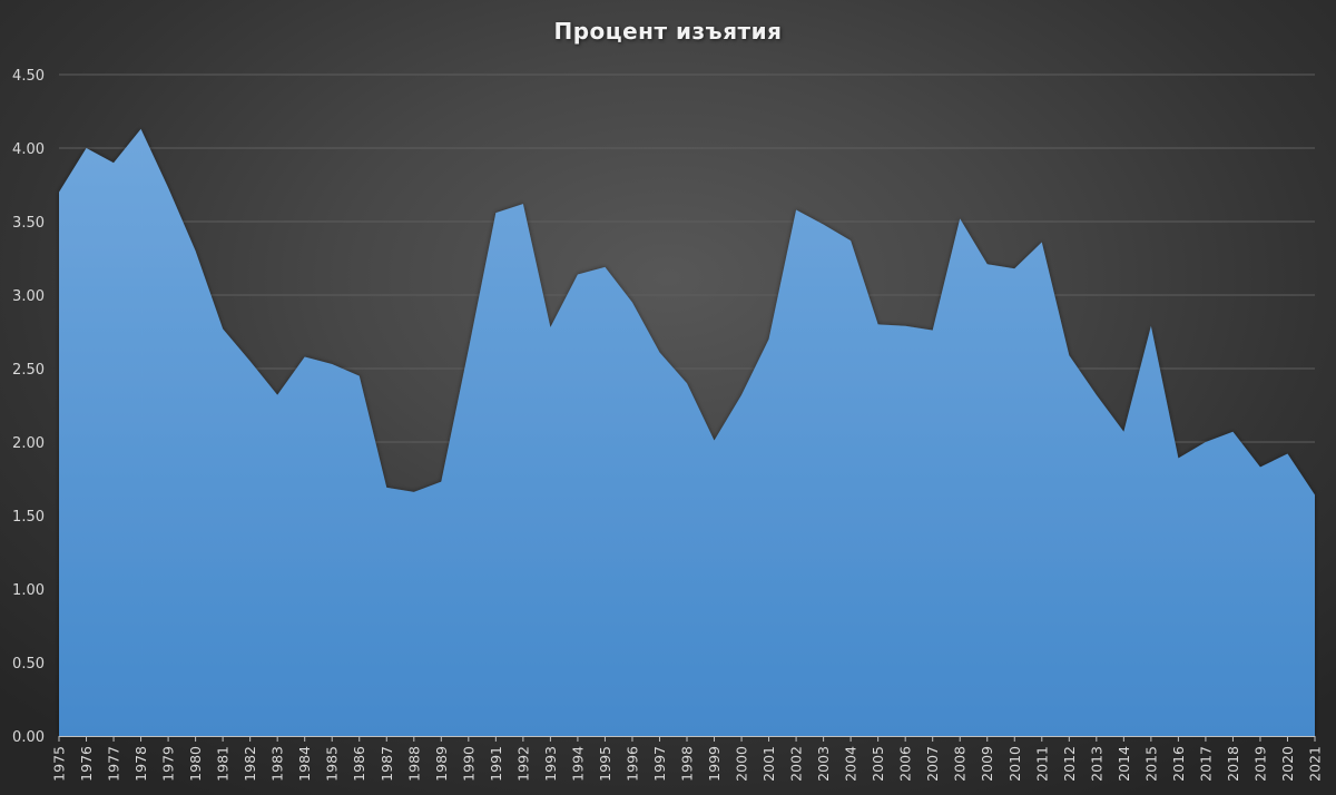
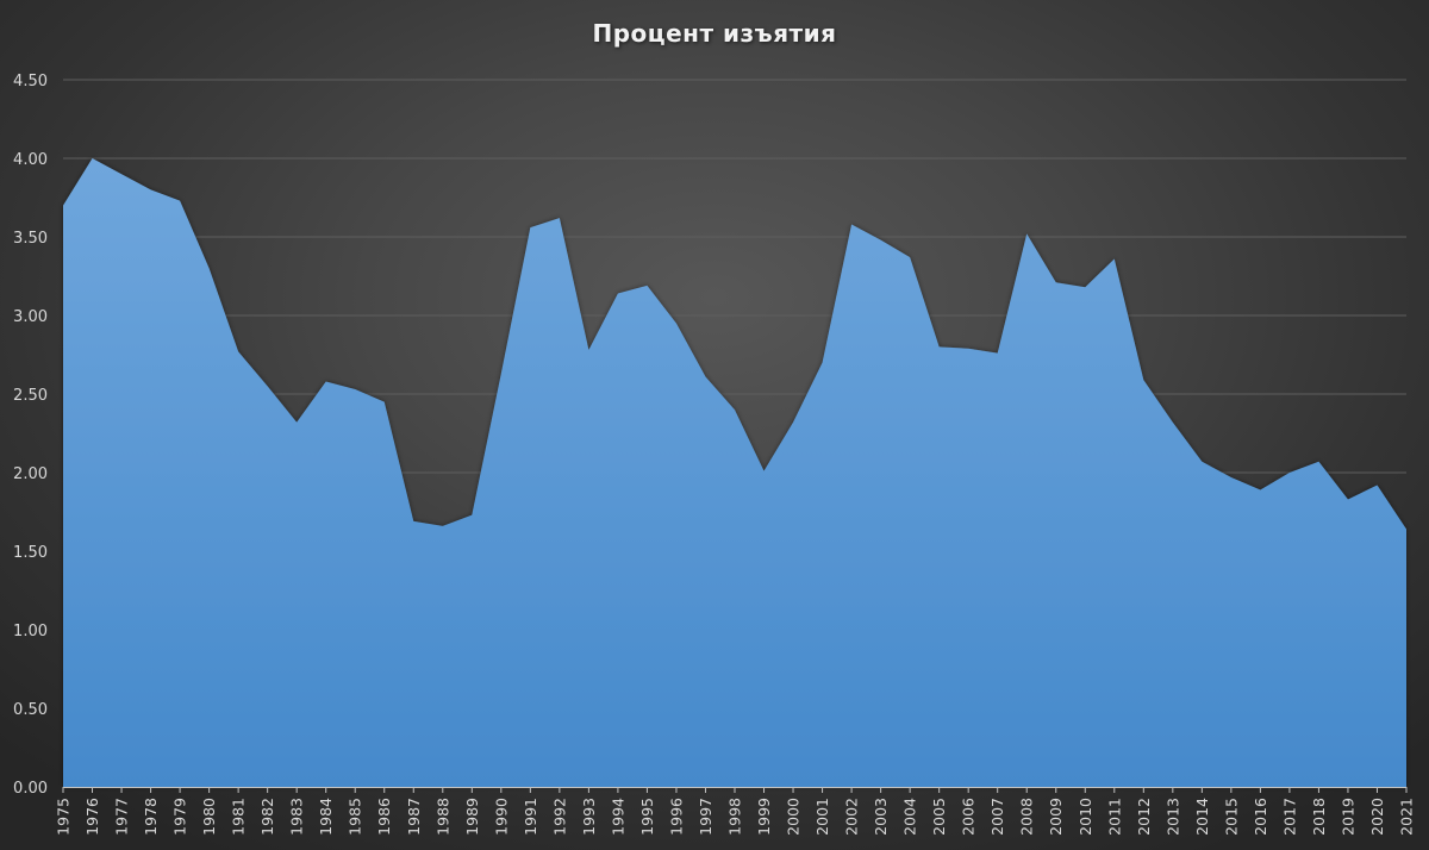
1978: 4.13 -> 3.80
2015: 2.79 -> 1.97
